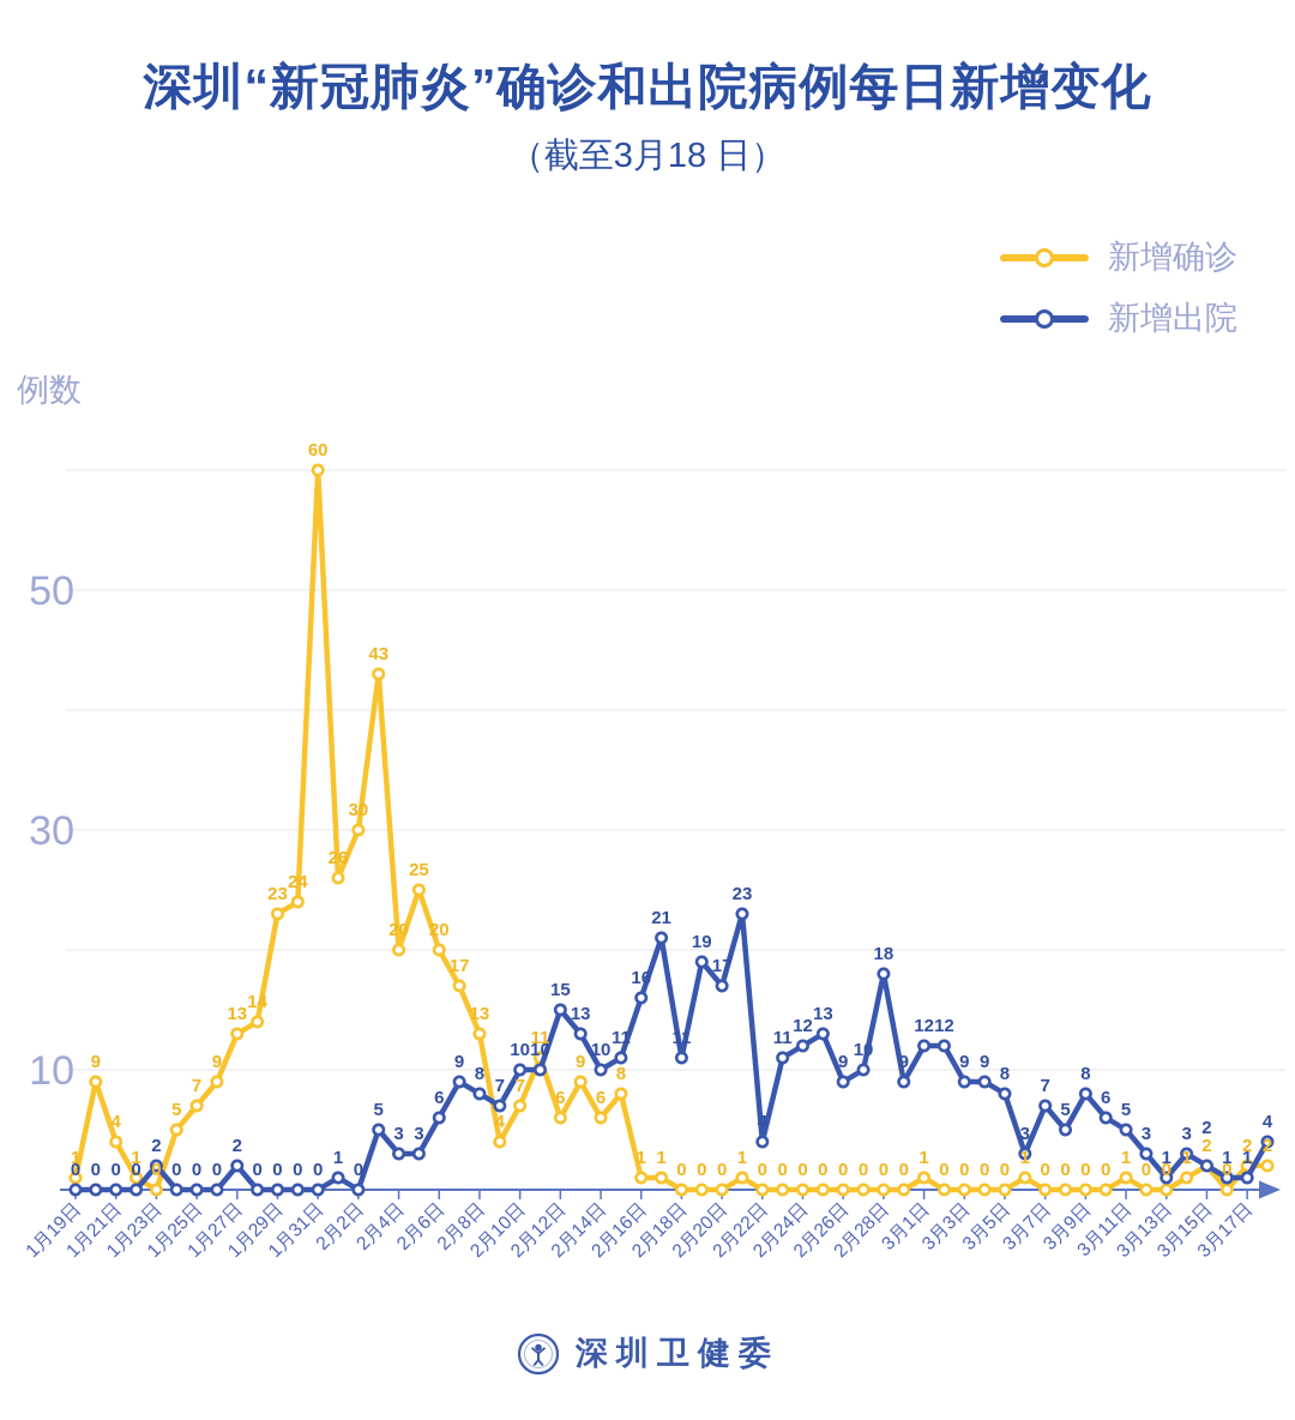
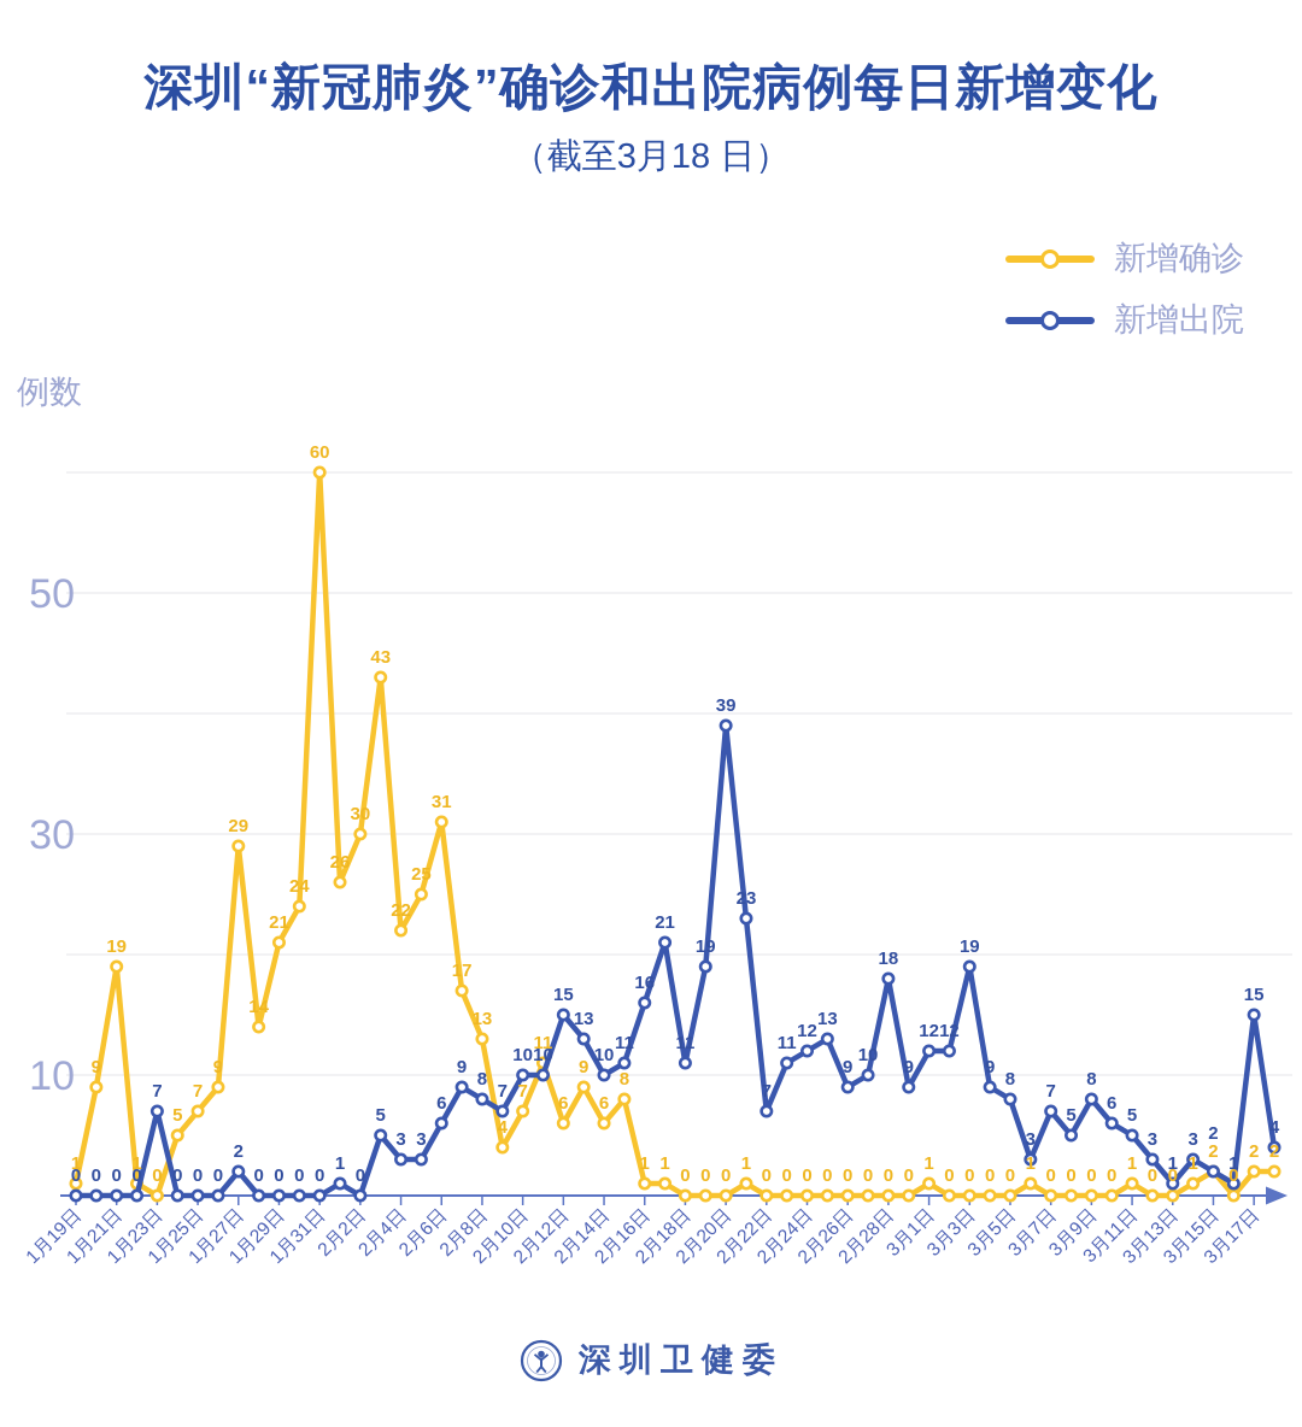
新增确诊/1月21日: 4 -> 19
新增出院/1月23日: 2 -> 7
新增确诊/1月27日: 13 -> 29
新增确诊/1月29日: 23 -> 21
新增确诊/2月4日: 20 -> 22
新增确诊/2月6日: 20 -> 31
新增出院/2月20日: 17 -> 39
新增出院/2月22日: 4 -> 7
新增出院/3月3日: 9 -> 19
新增出院/3月17日: 1 -> 15
